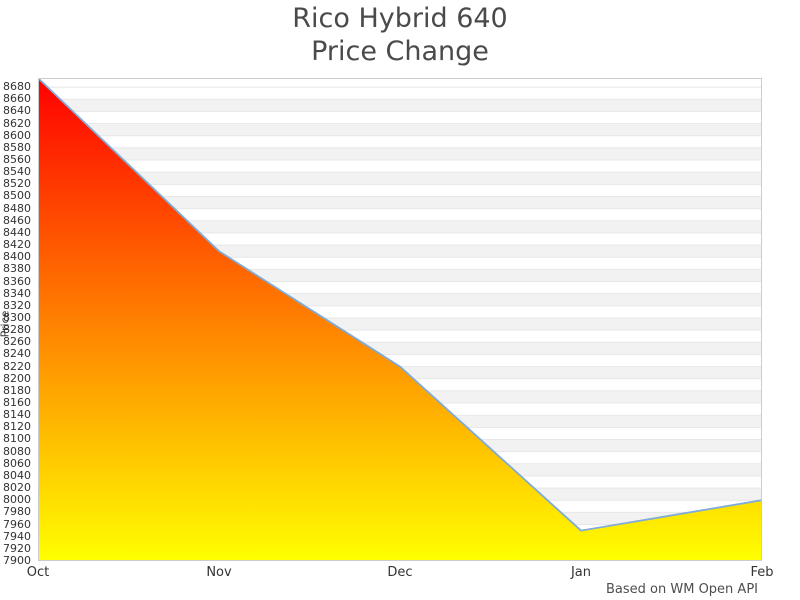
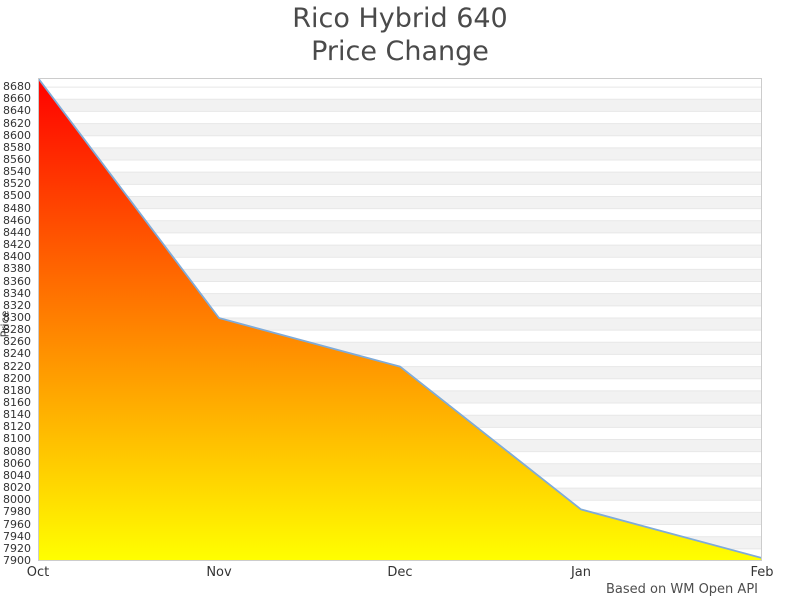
Nov: 8410 -> 8300
Jan: 7950 -> 7980
Feb: 8000 -> 7900
